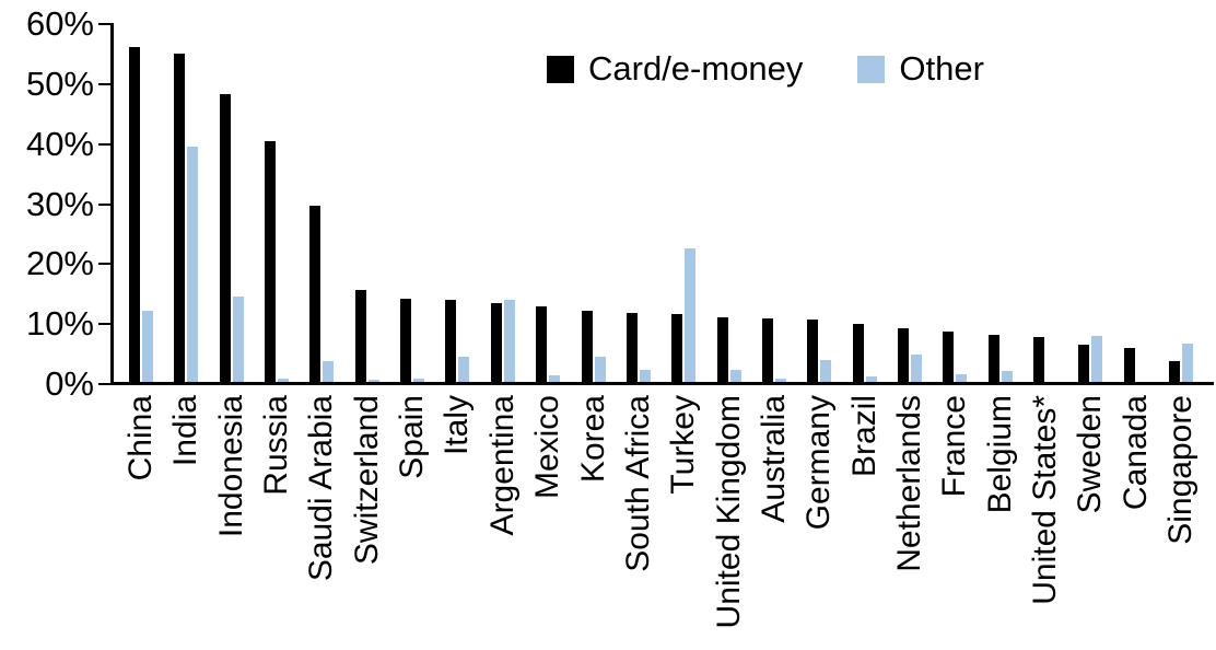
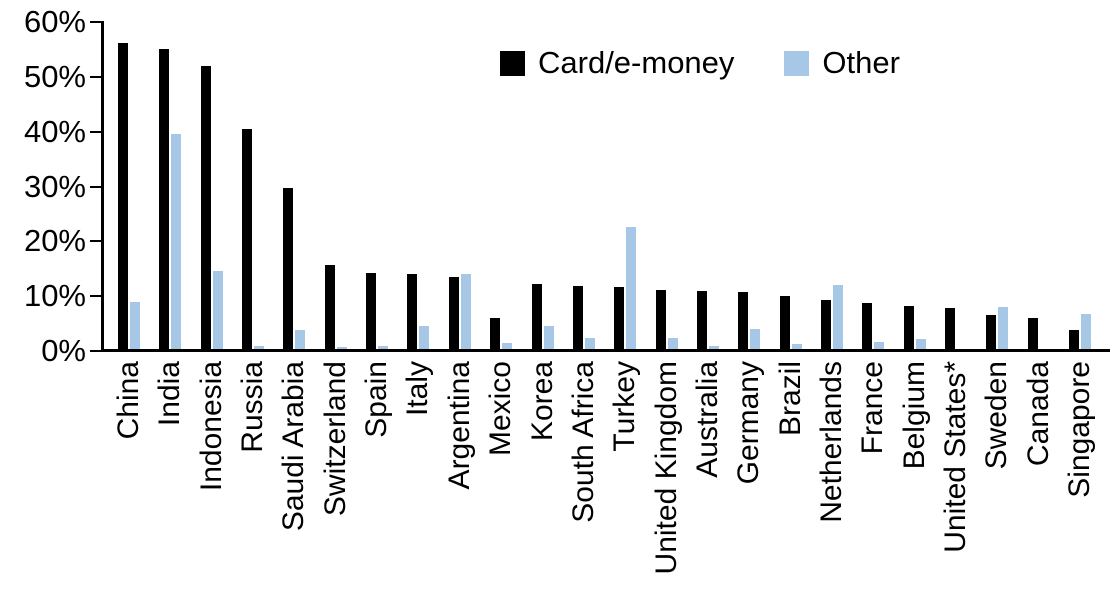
Other/China: 12% -> 9%
Card/e-money/Indonesia: 48% -> 52%
Card/e-money/Mexico: 13% -> 6%
Other/Netherlands: 5% -> 12%
